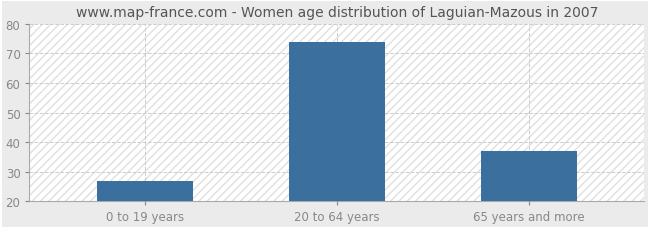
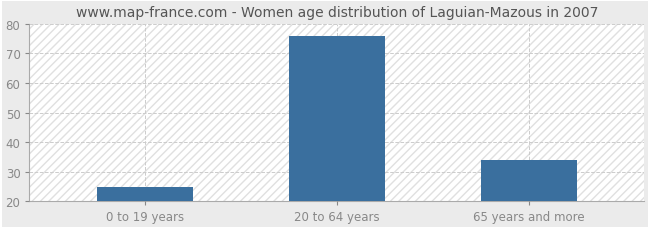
0 to 19 years: 27 -> 25
20 to 64 years: 74 -> 76
65 years and more: 37 -> 34
